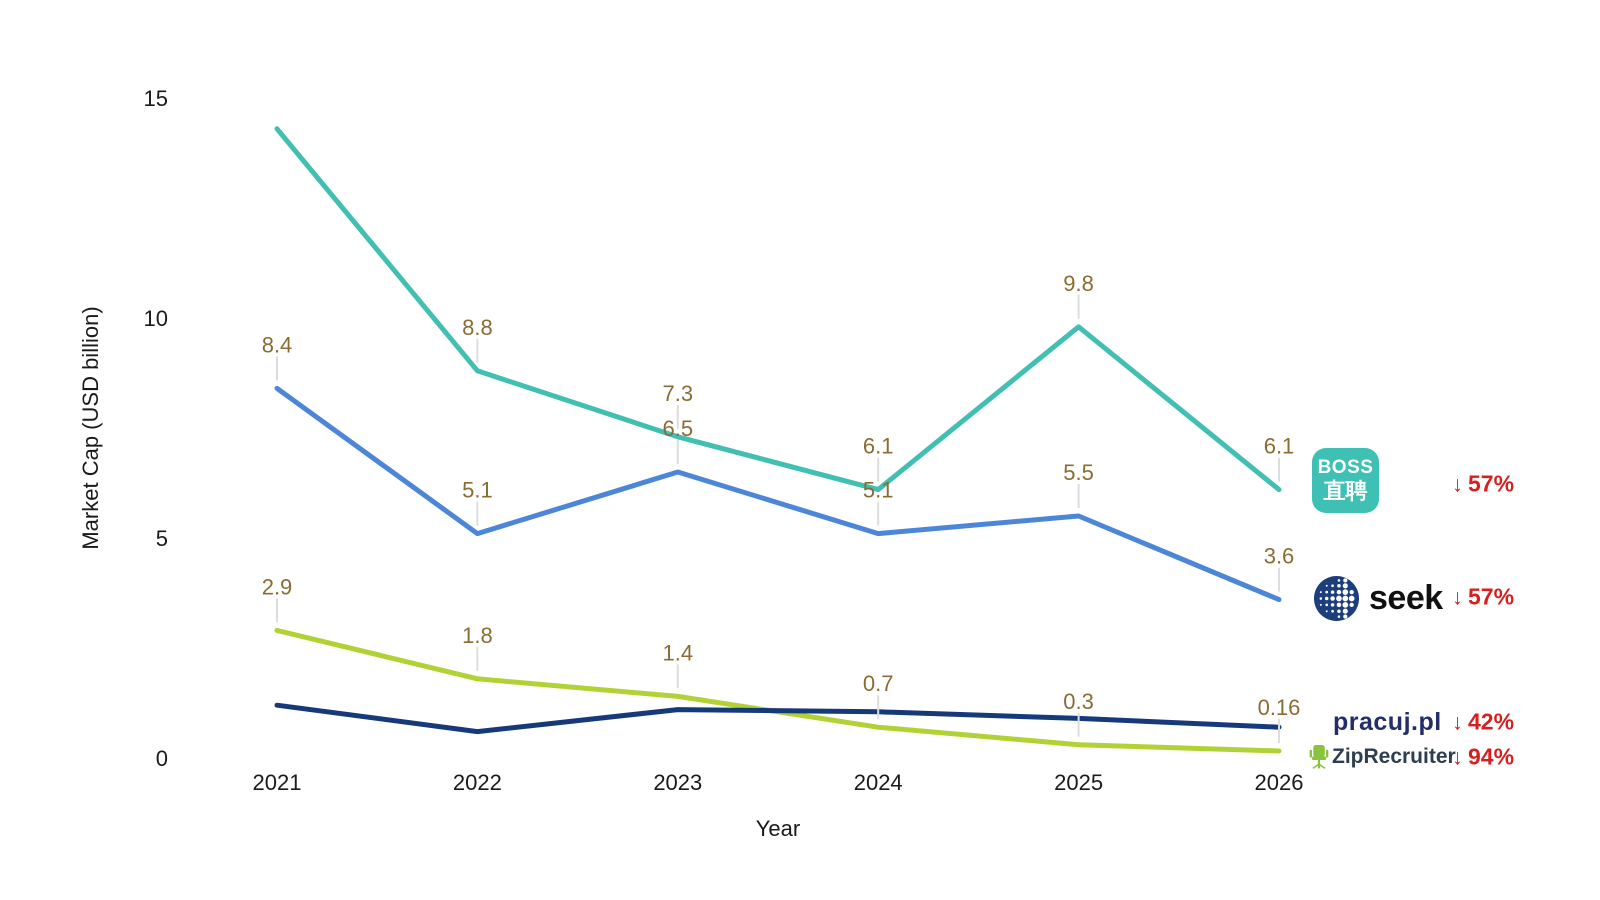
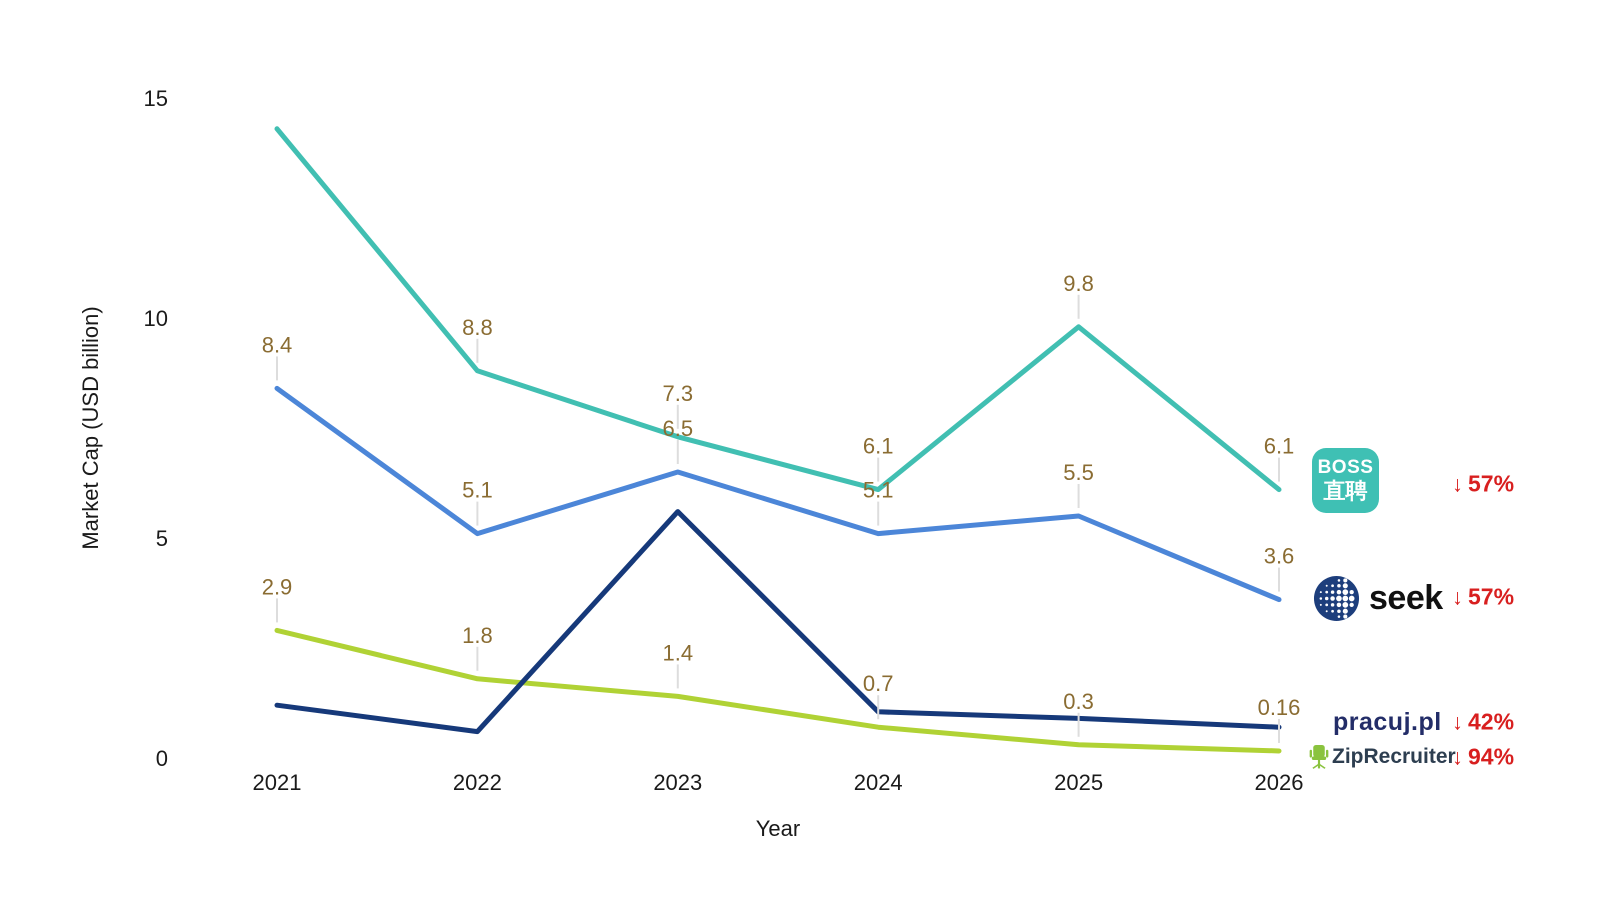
pracuj.pl/2023: 1.1 -> 5.6
